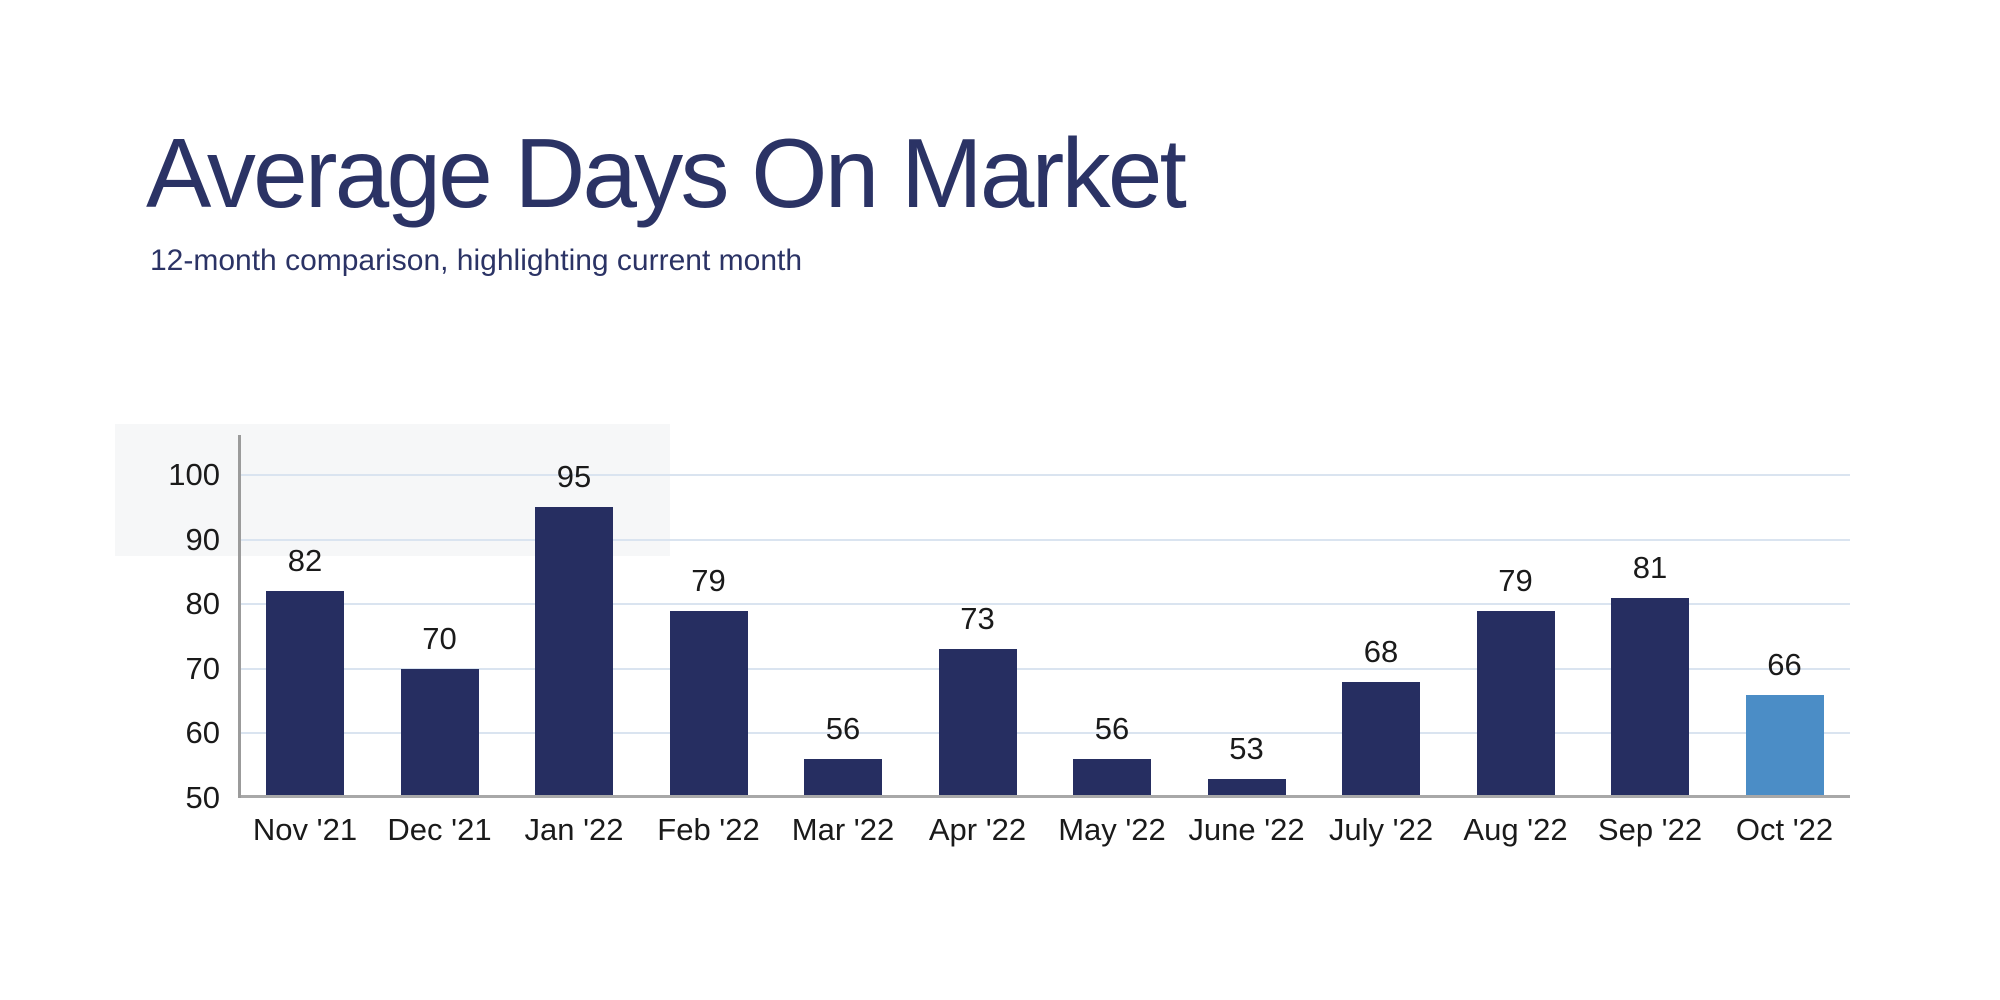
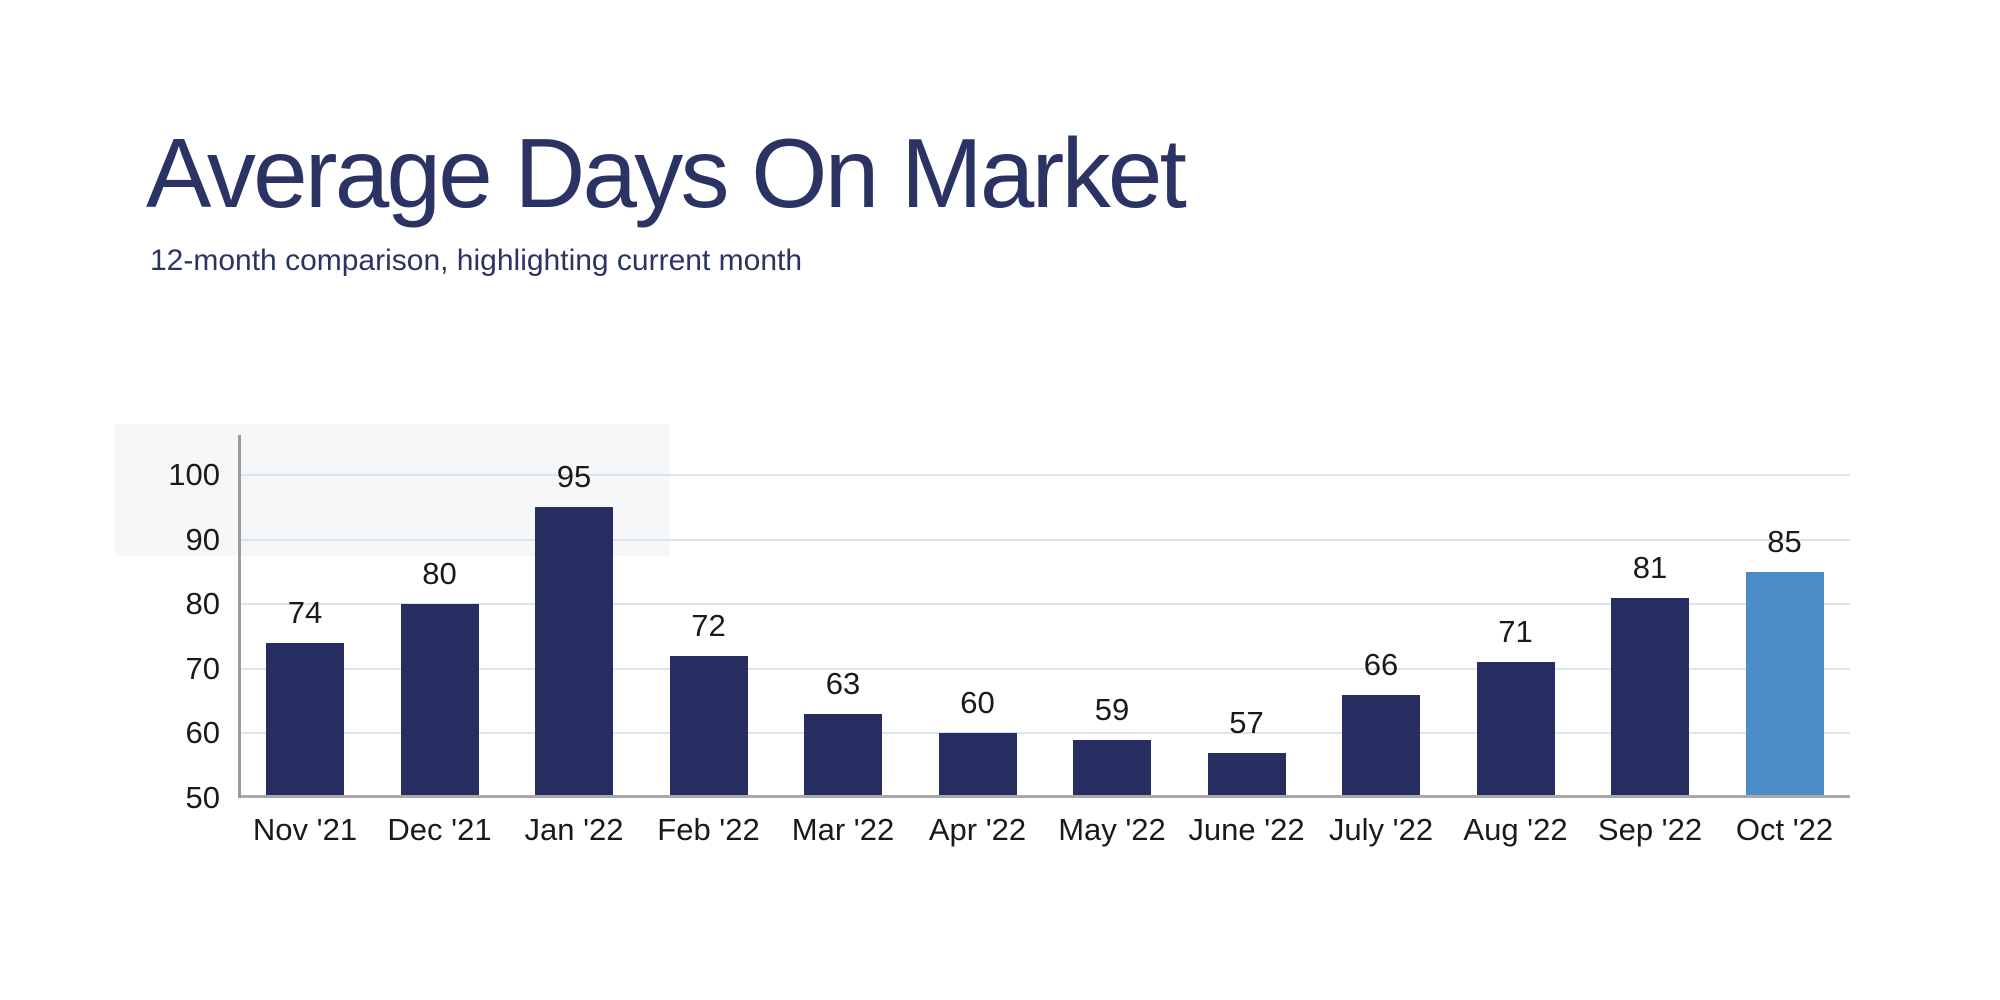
Nov '21: 82 -> 74
Dec '21: 70 -> 80
Feb '22: 79 -> 72
Mar '22: 56 -> 63
Apr '22: 73 -> 60
May '22: 56 -> 59
June '22: 53 -> 57
July '22: 68 -> 66
Aug '22: 79 -> 71
Oct '22: 66 -> 85
